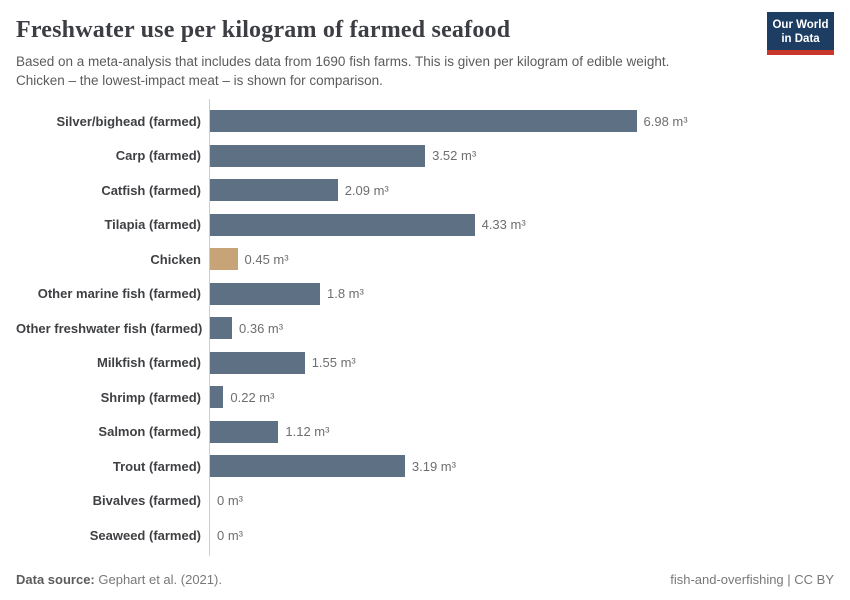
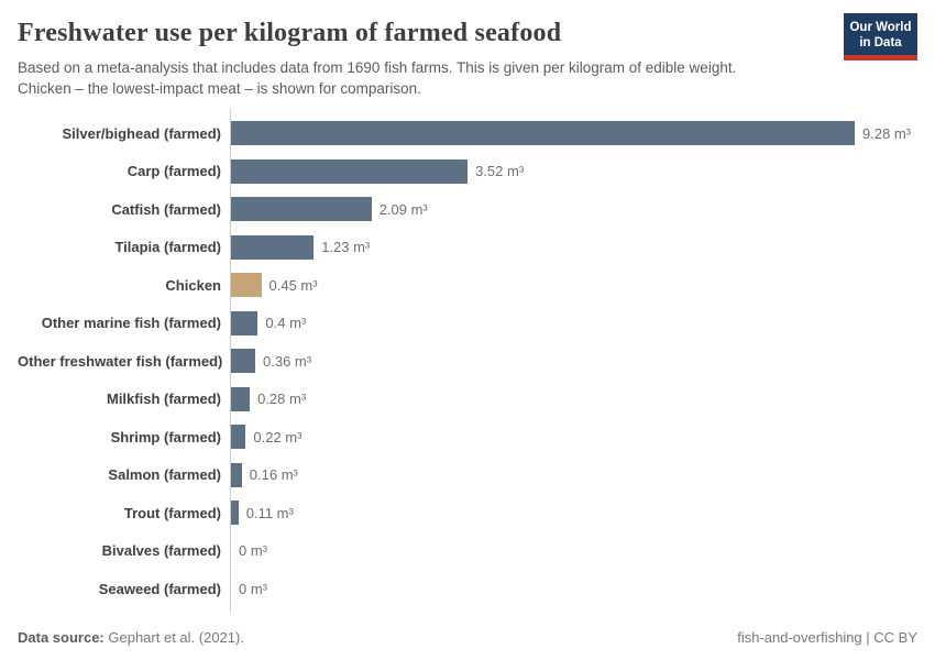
Silver/bighead (farmed): 6.98 -> 9.28
Tilapia (farmed): 4.33 -> 1.23
Other marine fish (farmed): 1.8 -> 0.4
Milkfish (farmed): 1.55 -> 0.28
Salmon (farmed): 1.12 -> 0.16
Trout (farmed): 3.19 -> 0.11
